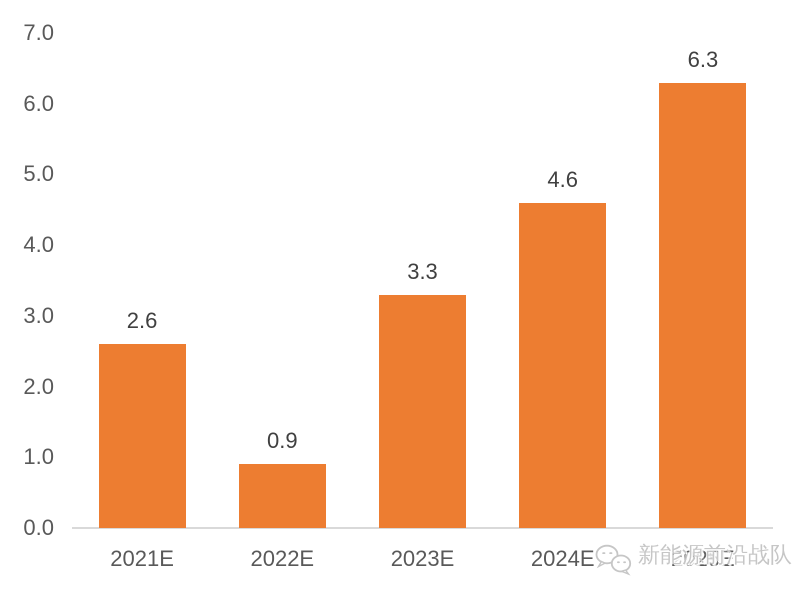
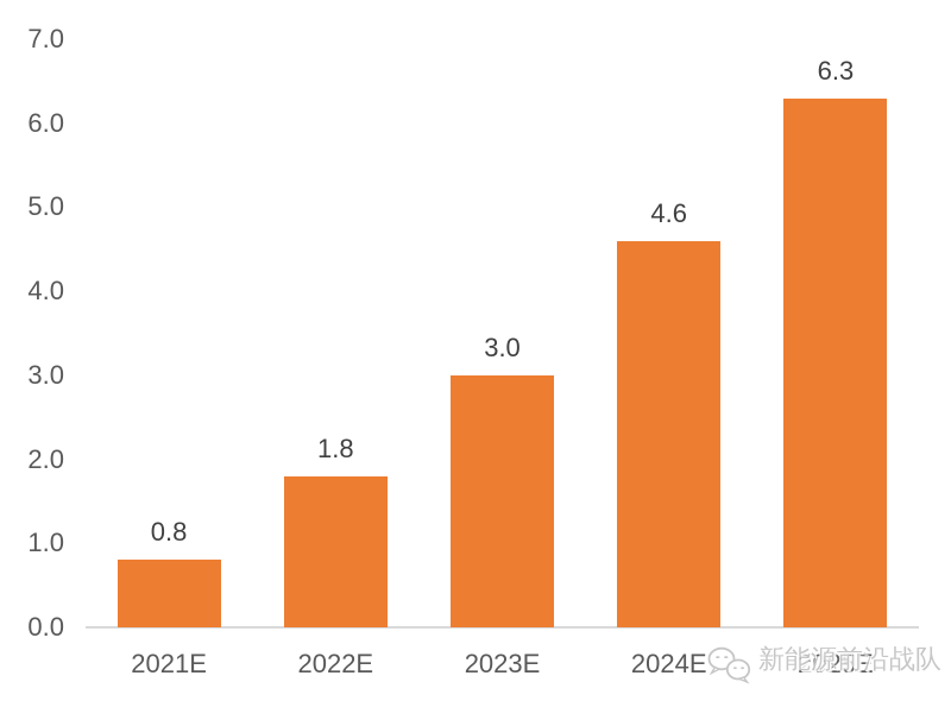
2021E: 2.6 -> 0.8
2022E: 0.9 -> 1.8
2023E: 3.3 -> 3.0
